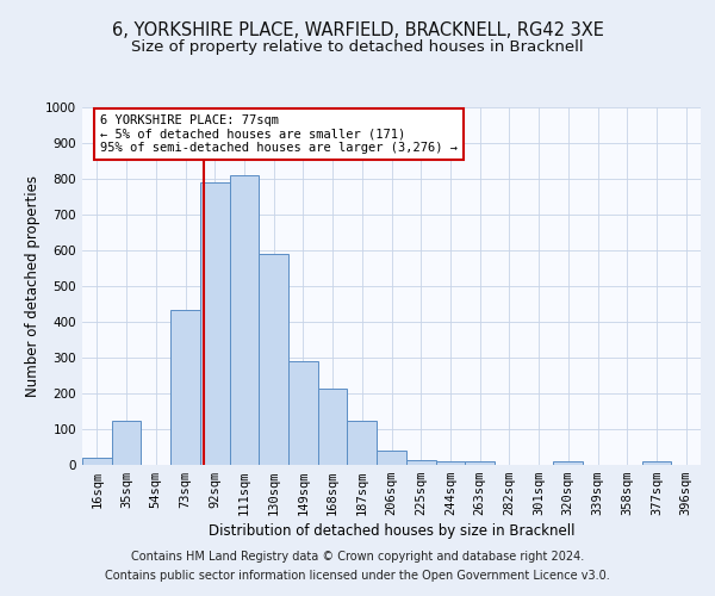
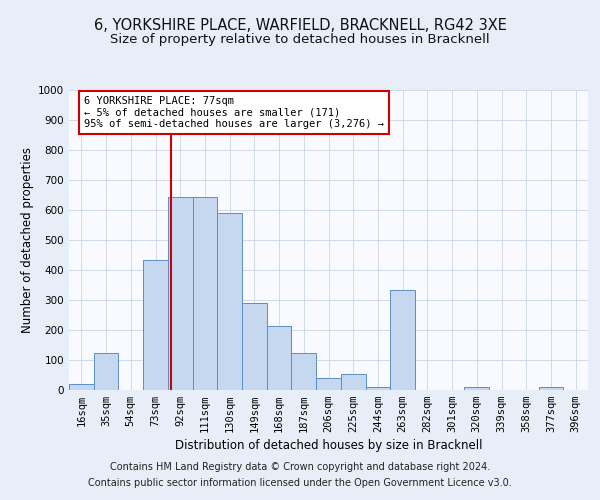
92sqm: 790 -> 645
111sqm: 810 -> 645
225sqm: 15 -> 55
263sqm: 10 -> 335
